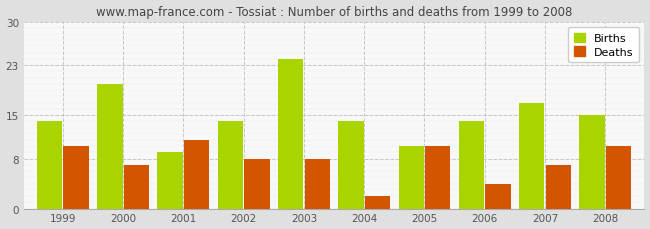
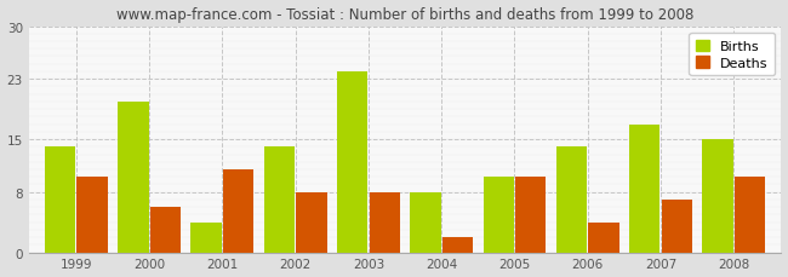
Deaths/2000: 7 -> 6
Births/2001: 9 -> 4
Births/2004: 14 -> 8
